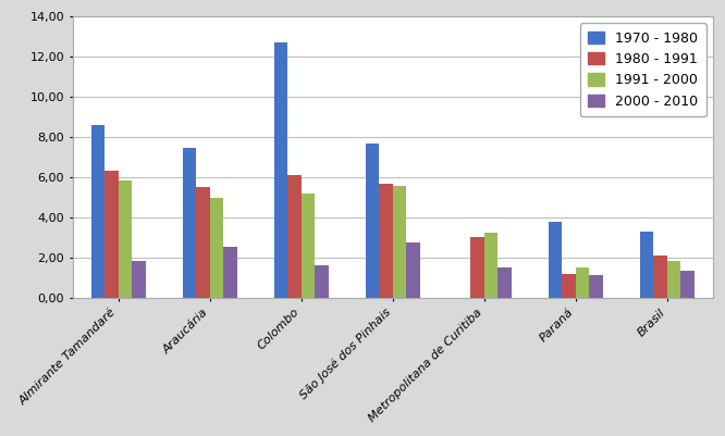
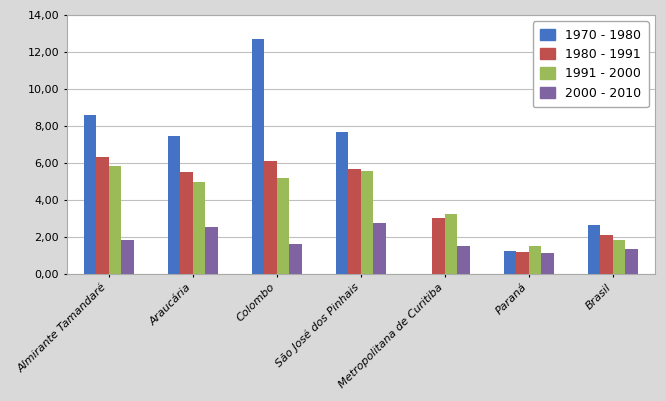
1970 - 1980/Paraná: 3,8 -> 1,2
1970 - 1980/Brasil: 3,3 -> 2,6
